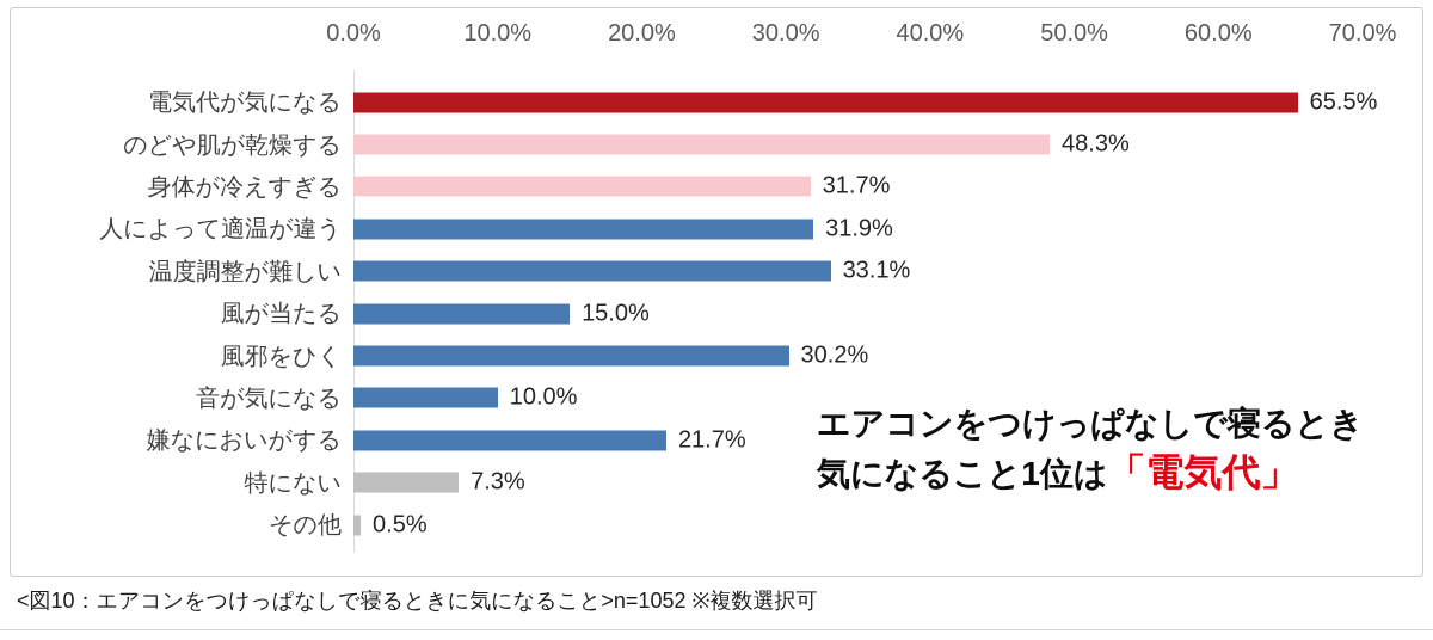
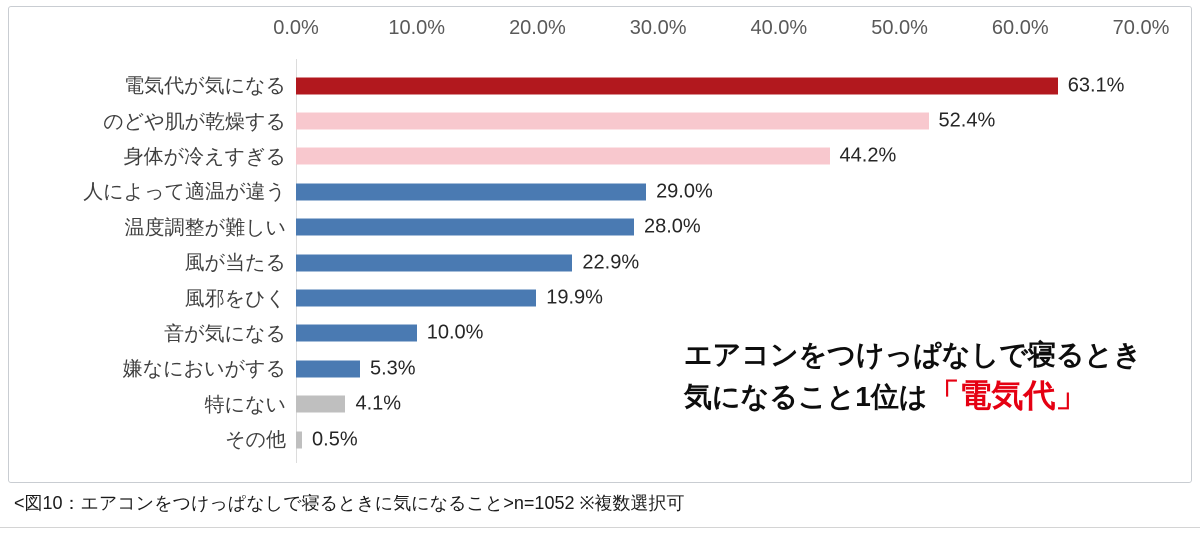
電気代が気になる: 65.5% -> 63.1%
のどや肌が乾燥する: 48.3% -> 52.4%
身体が冷えすぎる: 31.7% -> 44.2%
人によって適温が違う: 31.9% -> 29.0%
温度調整が難しい: 33.1% -> 28.0%
風が当たる: 15.0% -> 22.9%
風邪をひく: 30.2% -> 19.9%
嫌なにおいがする: 21.7% -> 5.3%
特にない: 7.3% -> 4.1%
